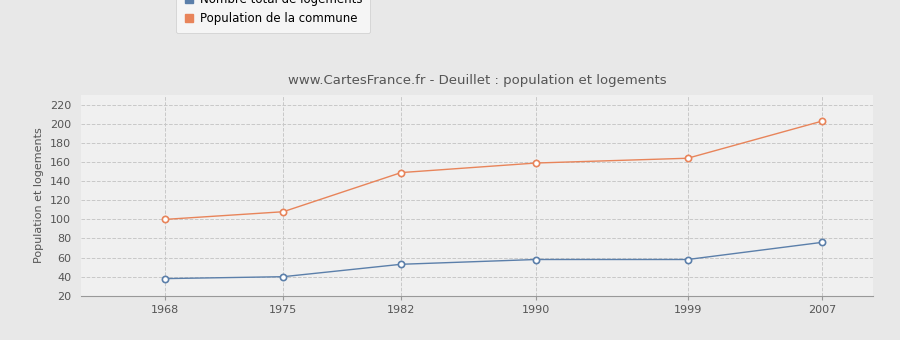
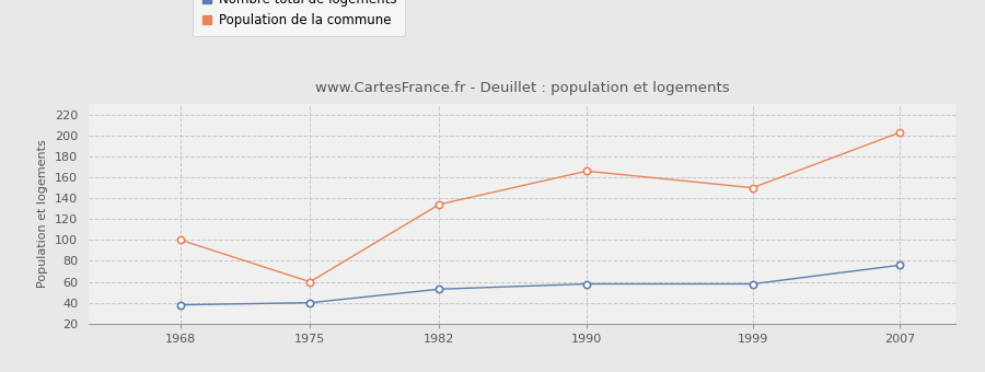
Population de la commune/1975: 108 -> 60
Population de la commune/1982: 149 -> 134
Population de la commune/1990: 159 -> 166
Population de la commune/1999: 164 -> 150
